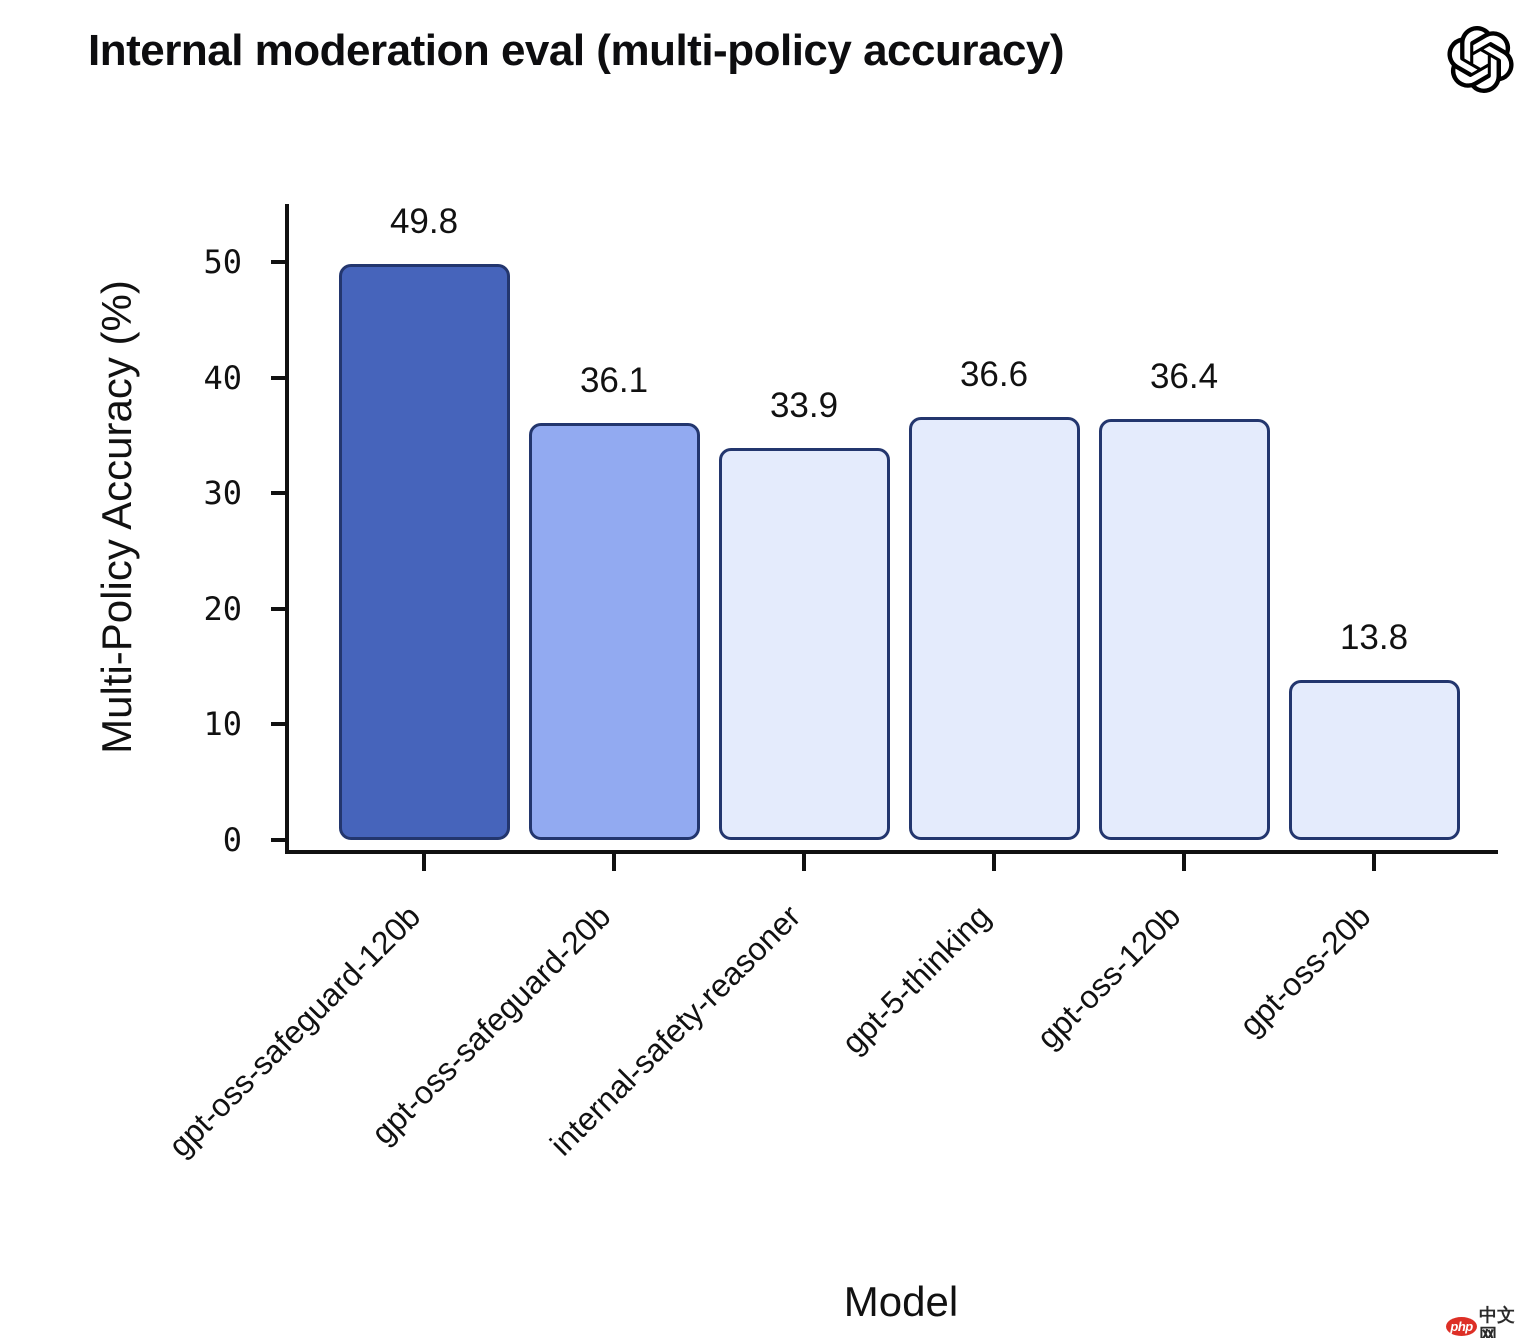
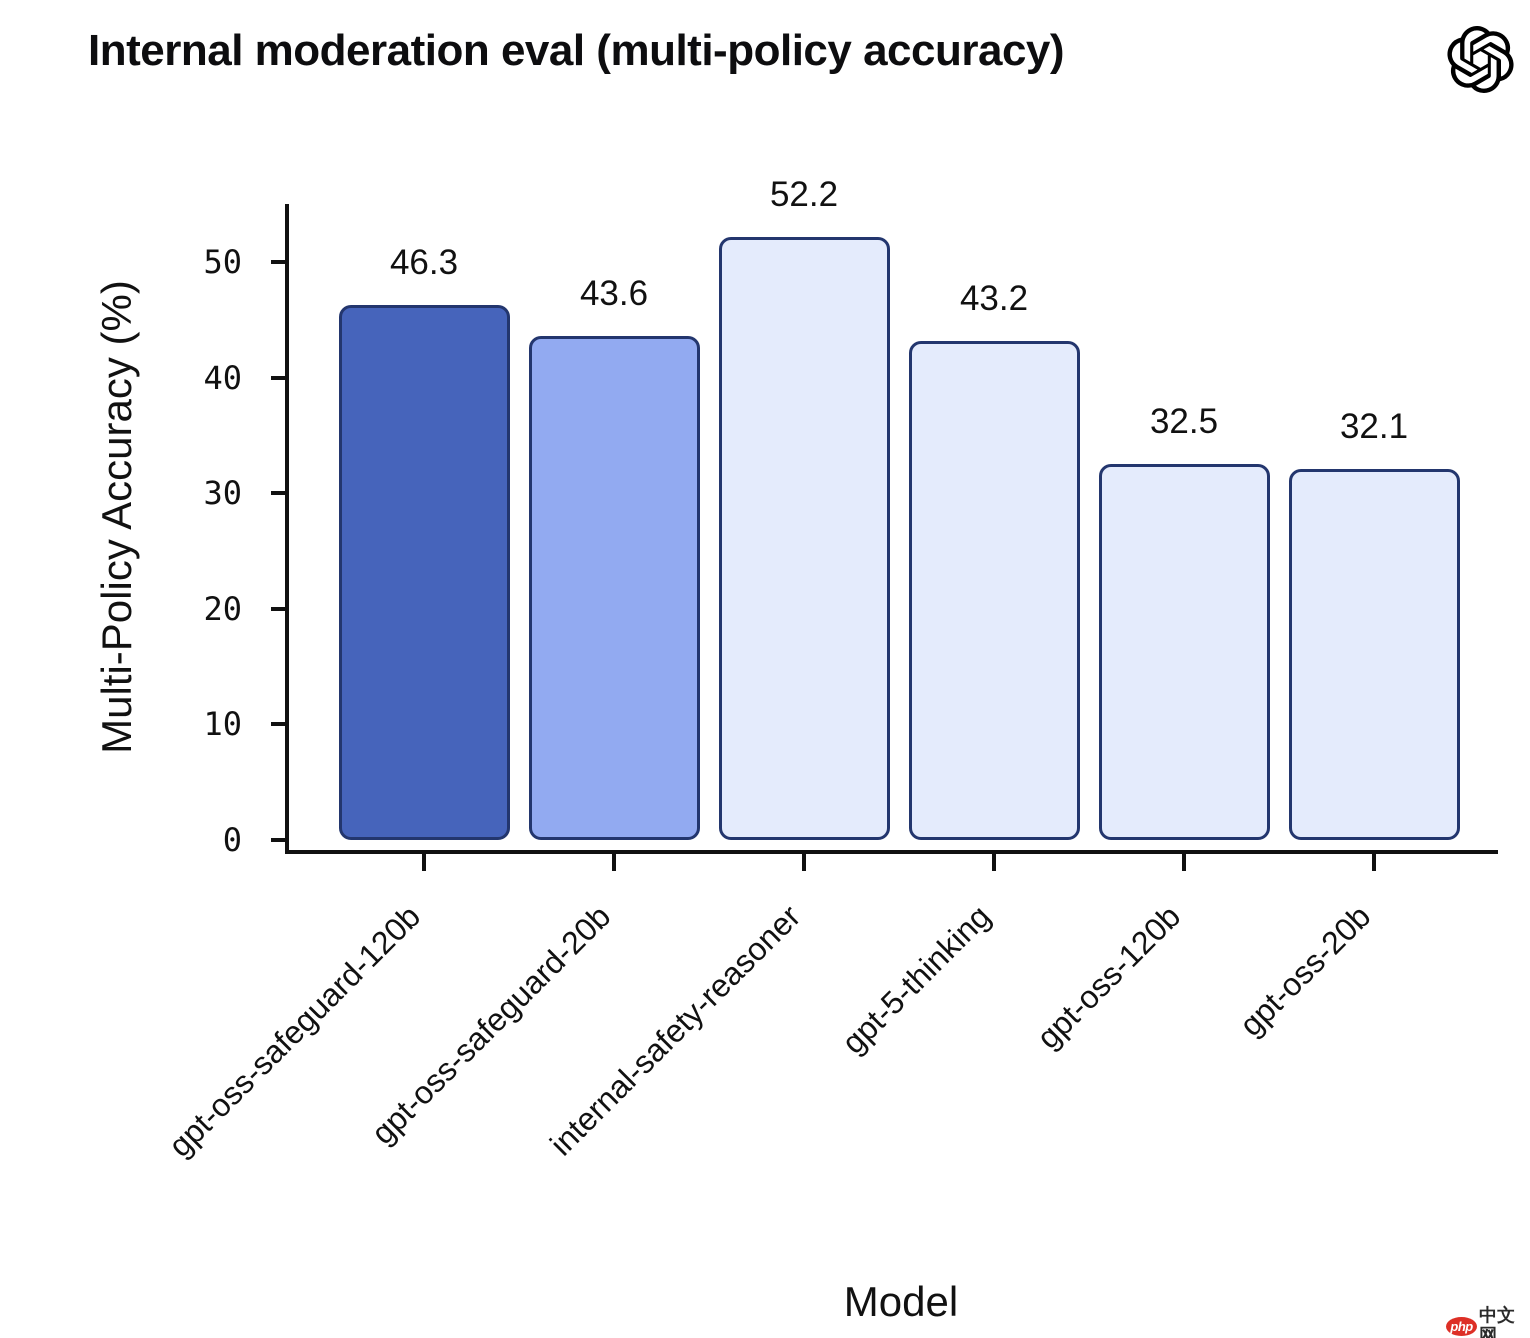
gpt-oss-safeguard-120b: 49.8 -> 46.3
gpt-oss-safeguard-20b: 36.1 -> 43.6
internal-safety-reasoner: 33.9 -> 52.2
gpt-5-thinking: 36.6 -> 43.2
gpt-oss-120b: 36.4 -> 32.5
gpt-oss-20b: 13.8 -> 32.1
